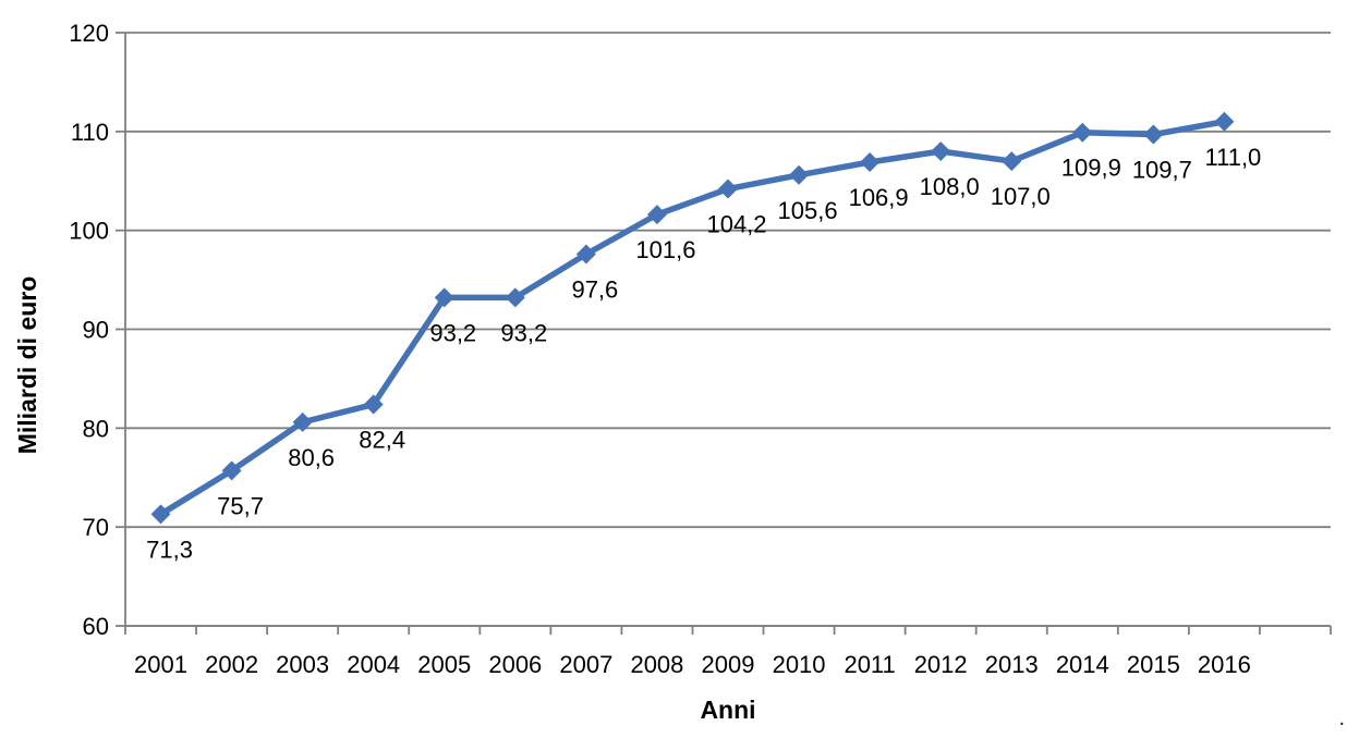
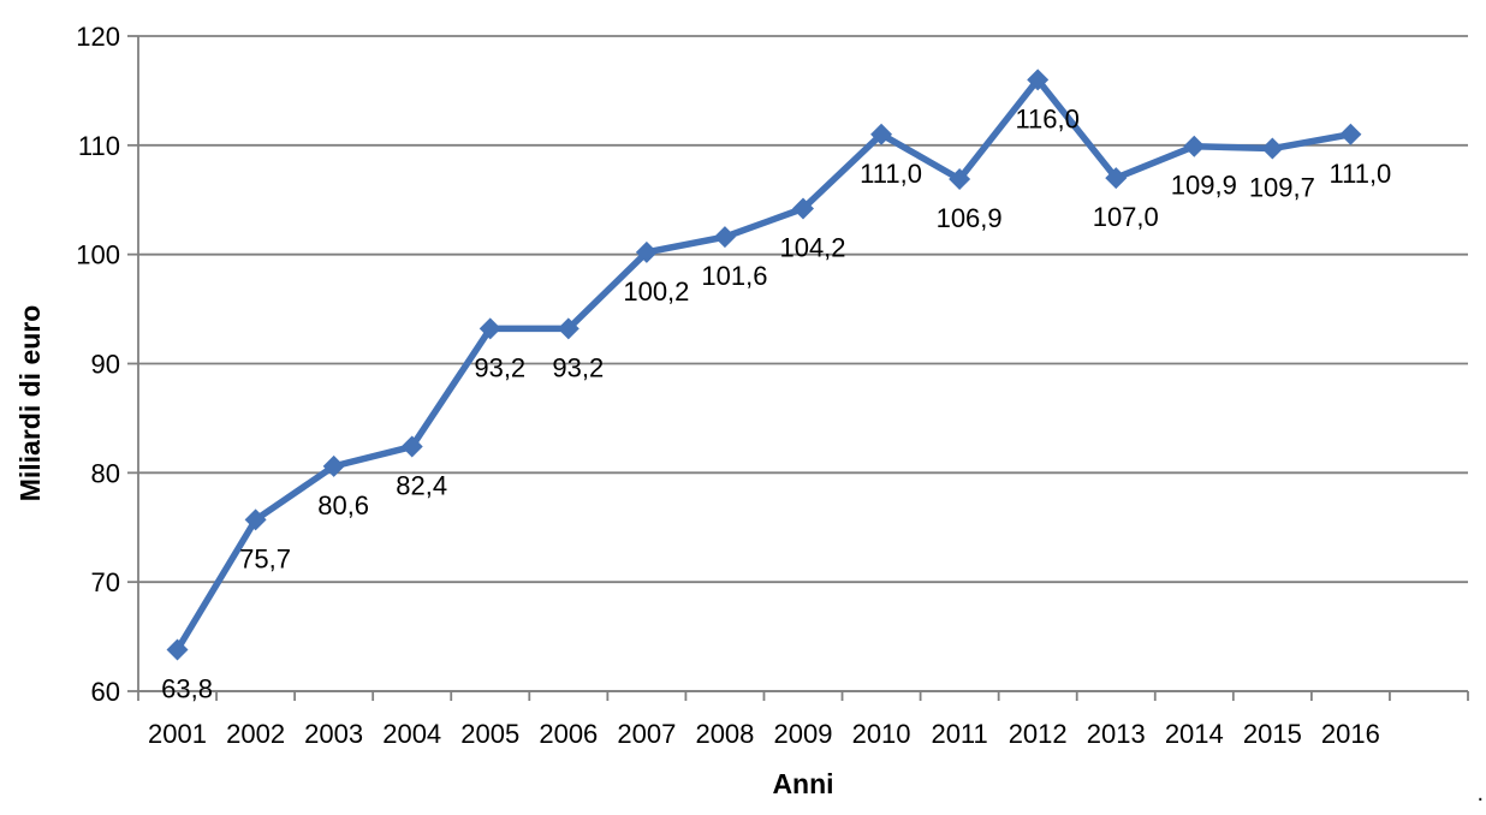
2001: 71,3 -> 63,8
2007: 97,6 -> 100,2
2010: 105,6 -> 111,0
2012: 108,0 -> 116,0
